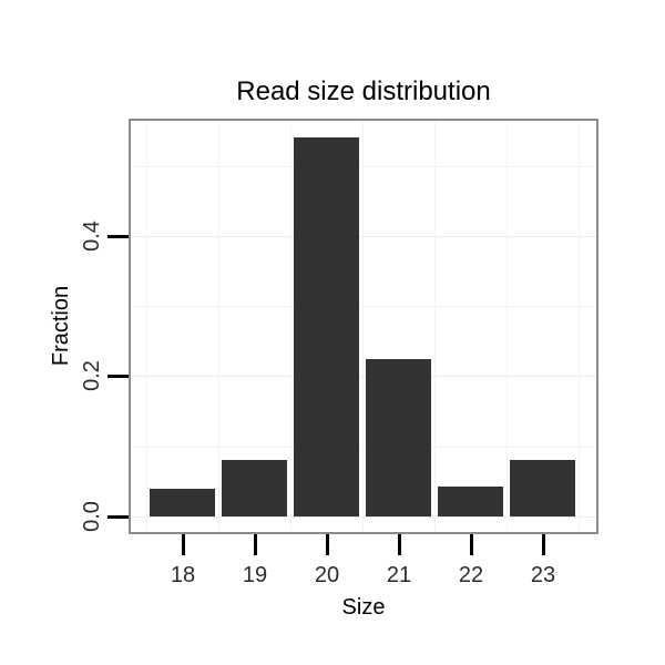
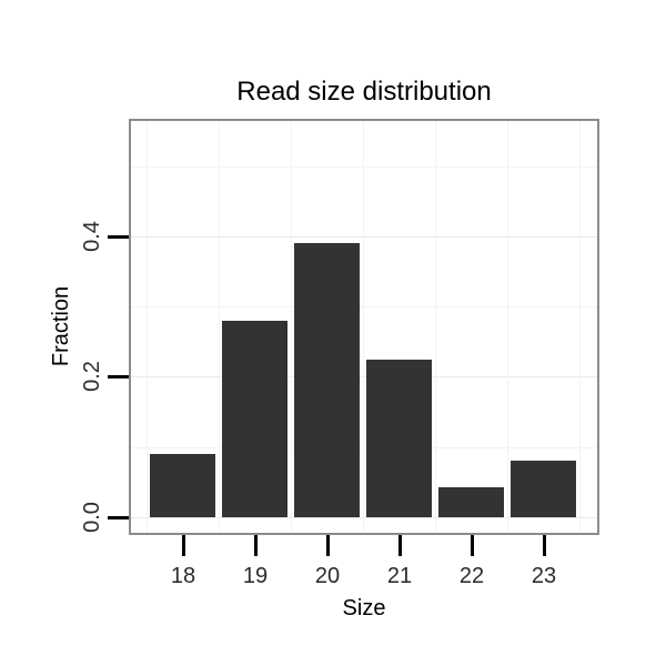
18: 0.04 -> 0.09
19: 0.08 -> 0.28
20: 0.54 -> 0.39
